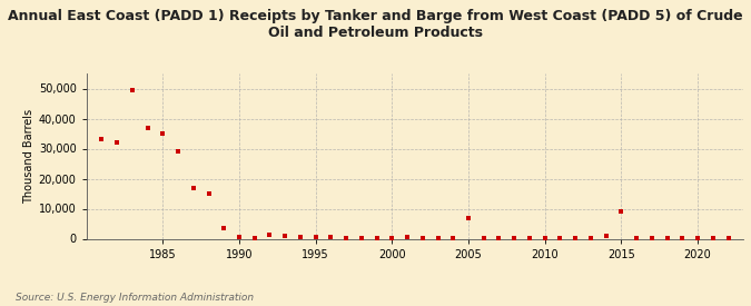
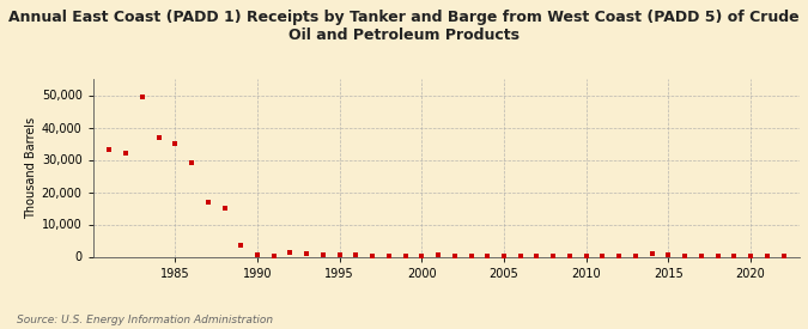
2005: 7,000 -> 100
2015: 9,000 -> 700
